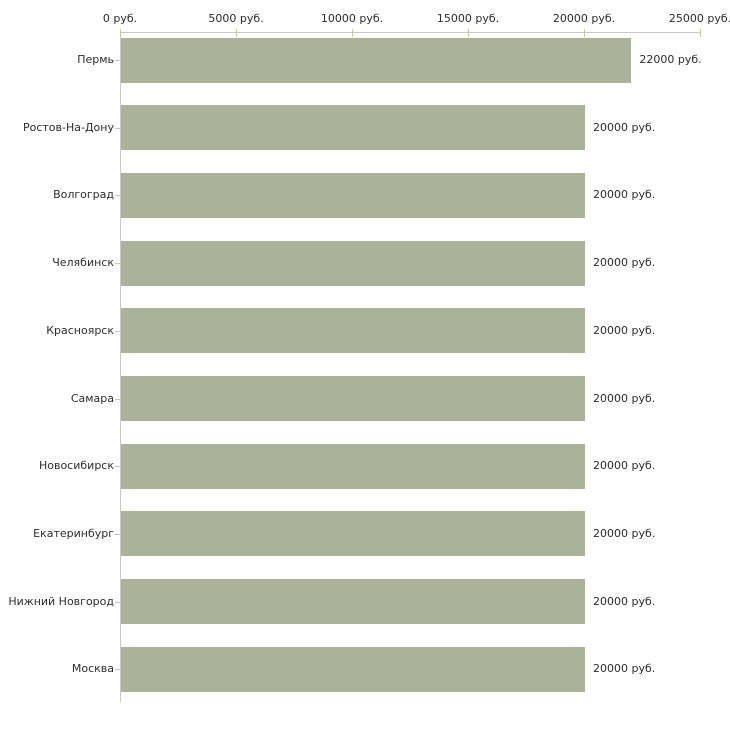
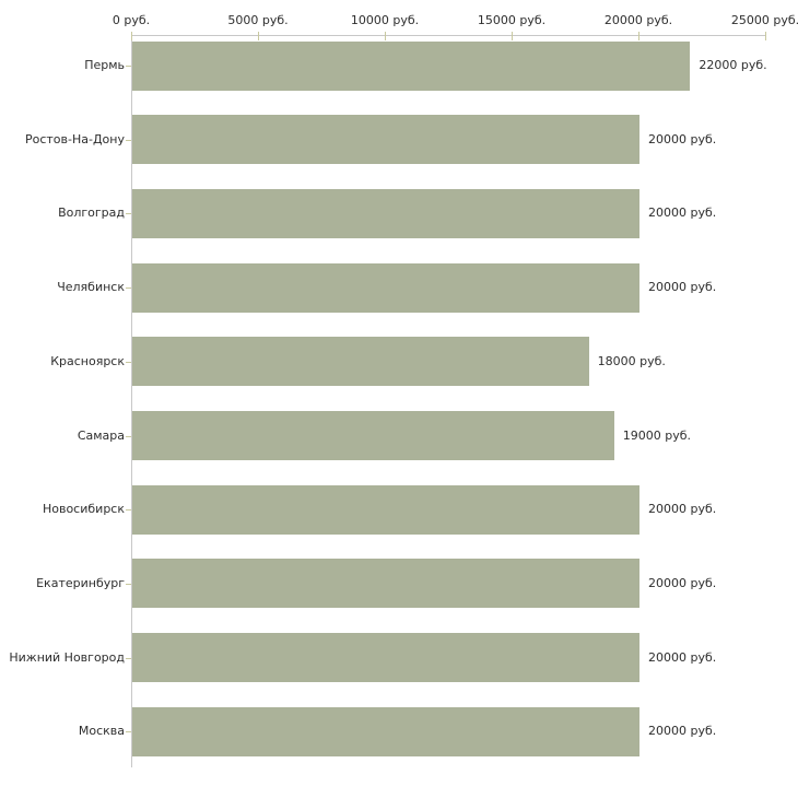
Красноярск: 20000 -> 18000
Самара: 20000 -> 19000
